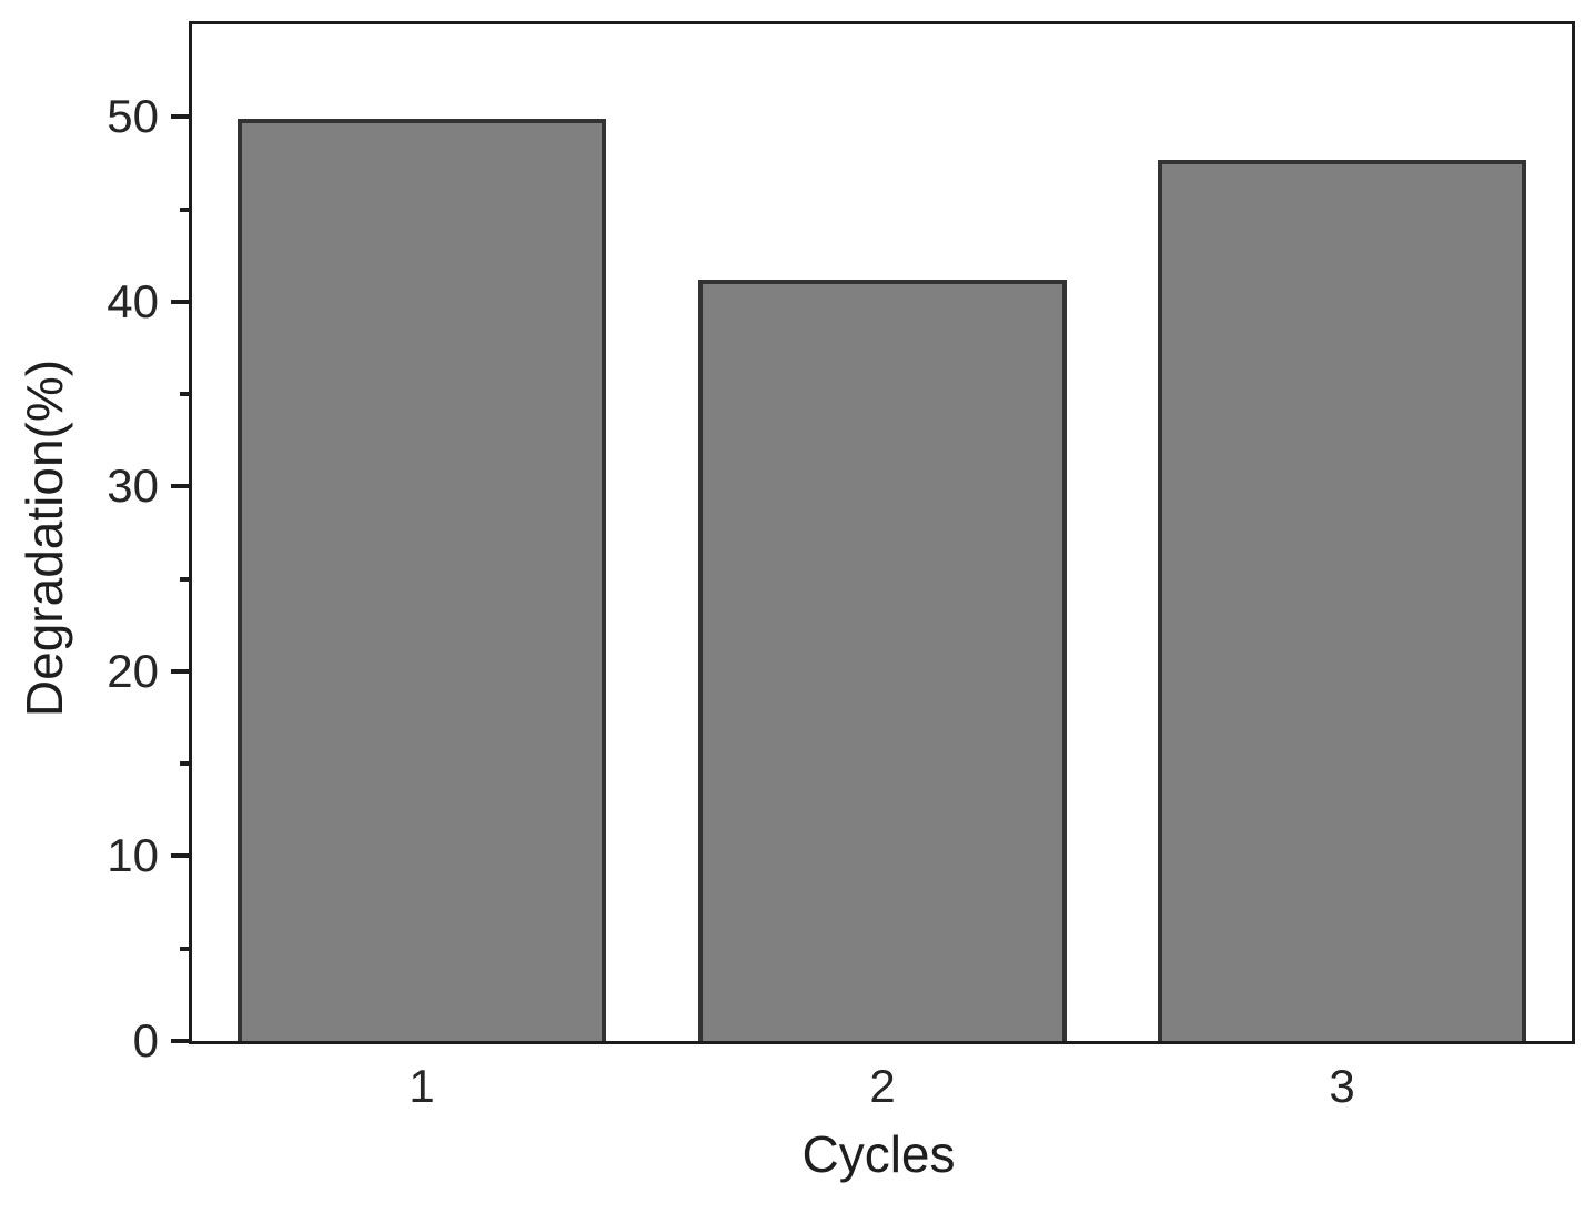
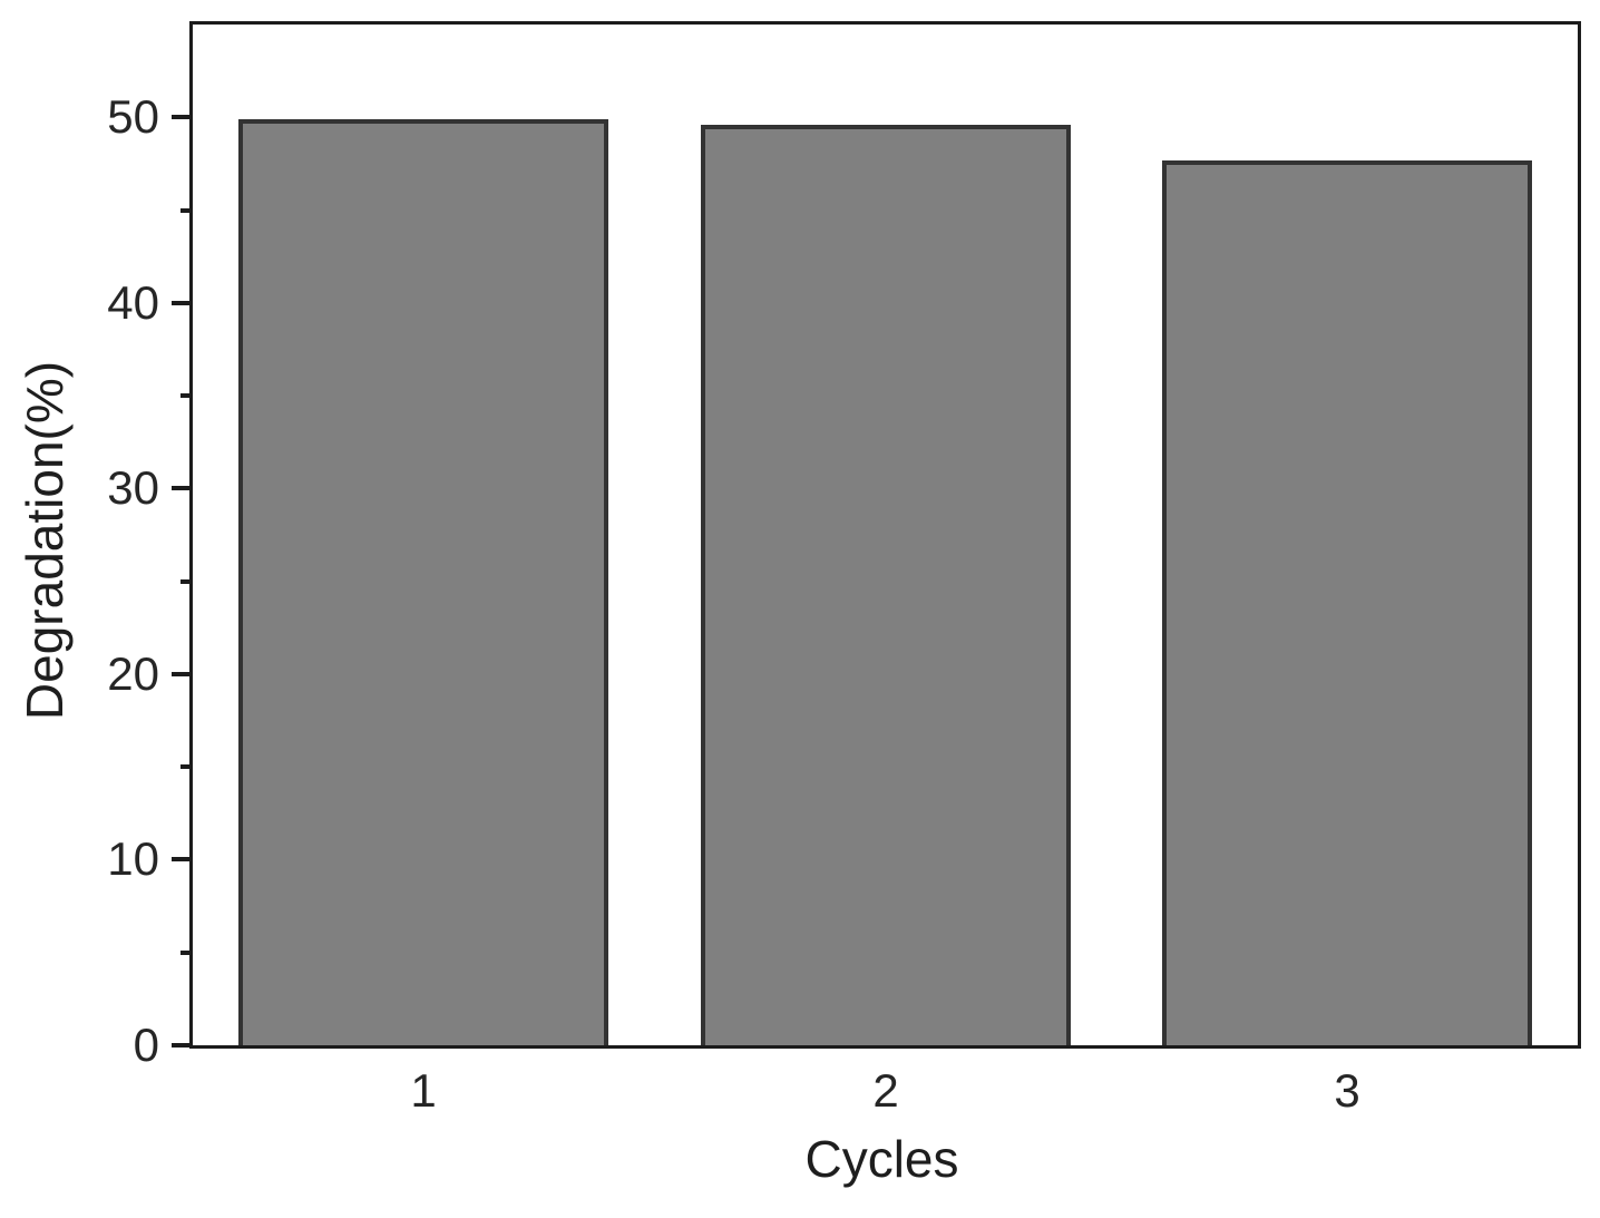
2: 41.2 -> 49.6
